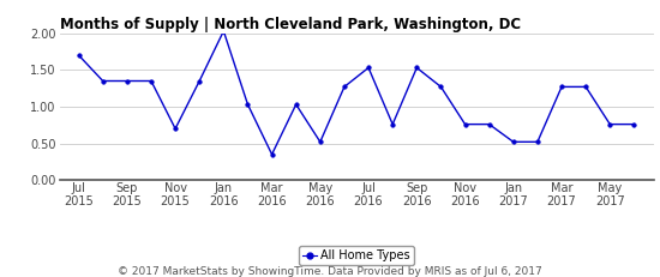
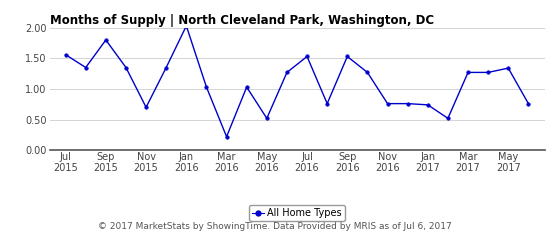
Jul 2015: 1.70 -> 1.56
Sep 2015: 1.35 -> 1.80
Mar 2016: 0.35 -> 0.22
Jan 2017: 0.52 -> 0.74
May 2017: 0.76 -> 1.34
